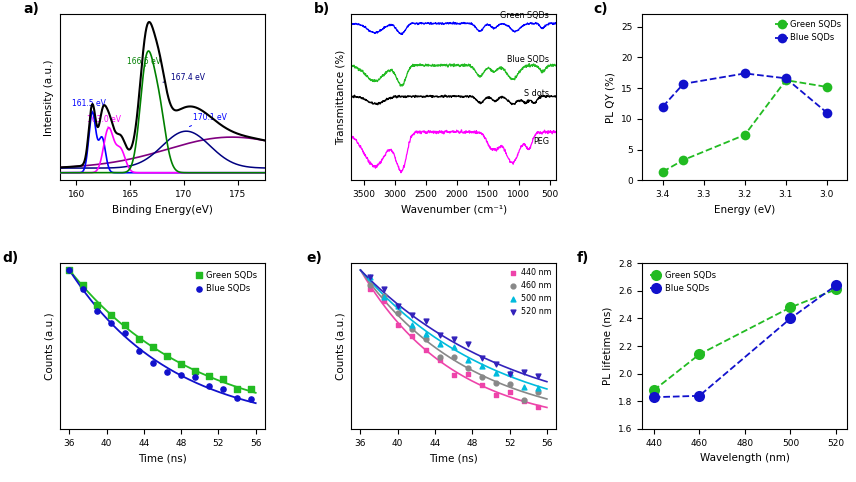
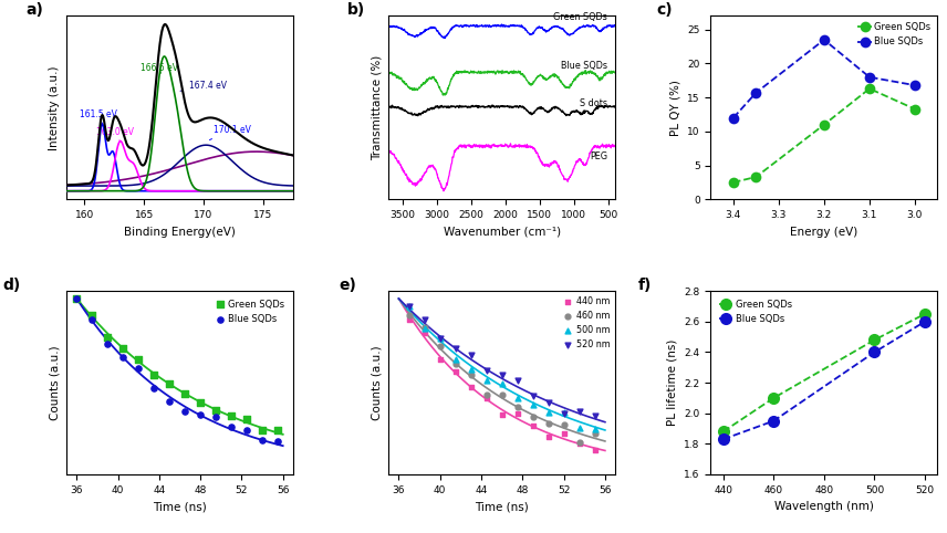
Green SQDs/3.4: 1.4 -> 2.5
Green SQDs/3.2: 7.4 -> 11.0
Blue SQDs/3.2: 17.4 -> 23.5
Blue SQDs/3.1: 16.6 -> 18.0
Green SQDs/3.0: 15.2 -> 13.3
Blue SQDs/3.0: 11.0 -> 16.8
Green SQDs/460: 2.14 -> 2.10
Blue SQDs/460: 1.84 -> 1.95
Green SQDs/520: 2.61 -> 2.65
Blue SQDs/520: 2.64 -> 2.60
